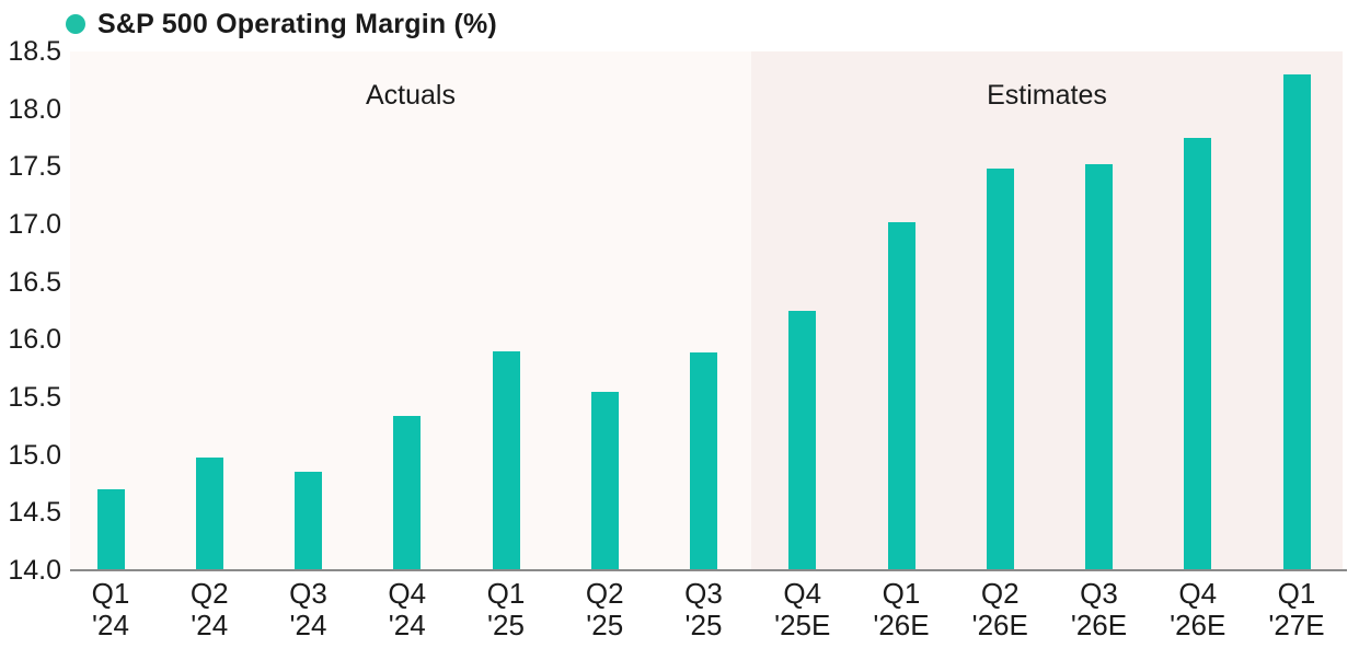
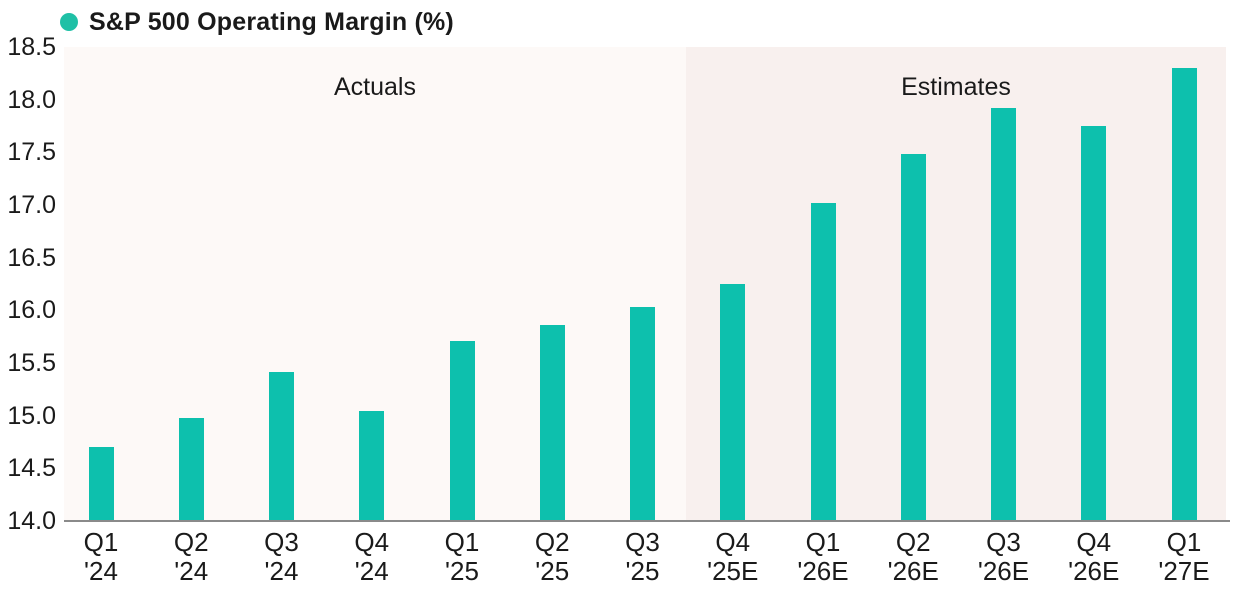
Q3 '24: 14.85 -> 15.41
Q4 '24: 15.34 -> 15.04
Q1 '25: 15.90 -> 15.71
Q2 '25: 15.55 -> 15.86
Q3 '25: 15.89 -> 16.03
Q3 '26E: 17.52 -> 17.92
